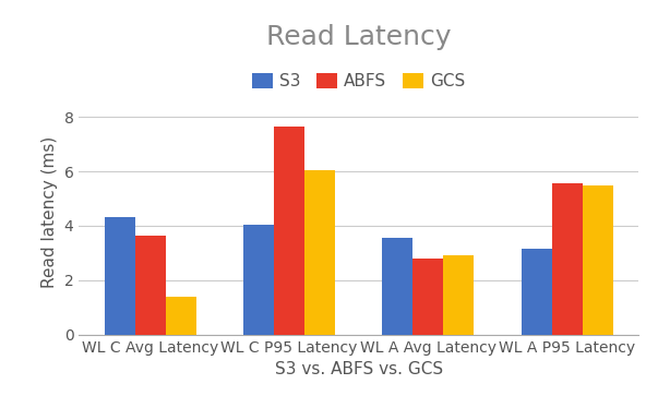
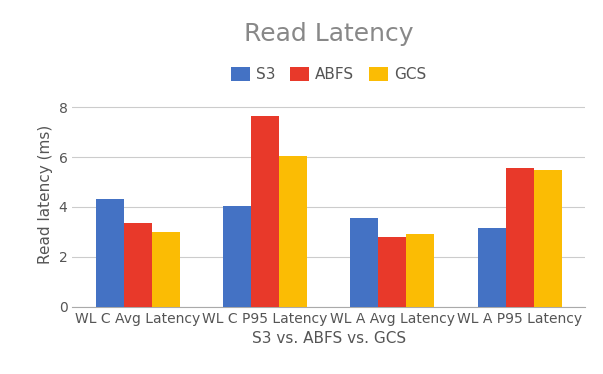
ABFS/WL C Avg Latency: 3.65 -> 3.35
GCS/WL C Avg Latency: 1.40 -> 3.00
